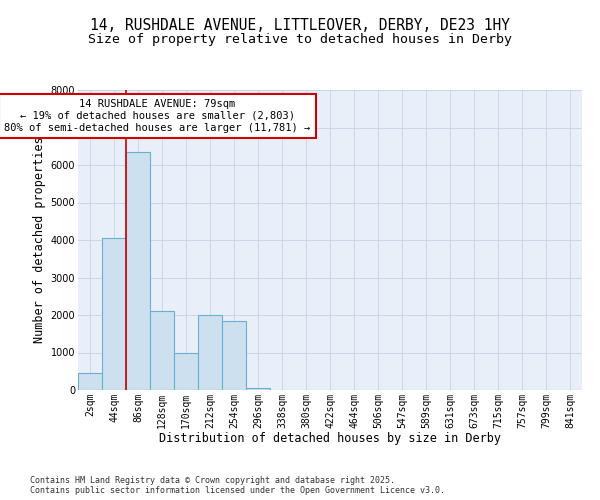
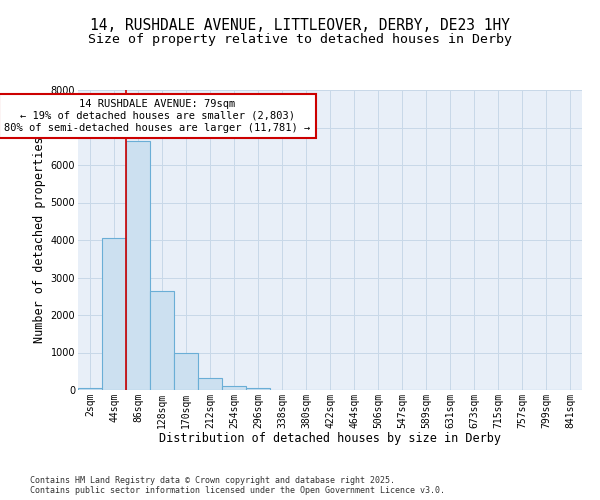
2sqm: 450 -> 50
86sqm: 6350 -> 6650
128sqm: 2100 -> 2650
212sqm: 2000 -> 320
254sqm: 1850 -> 120
